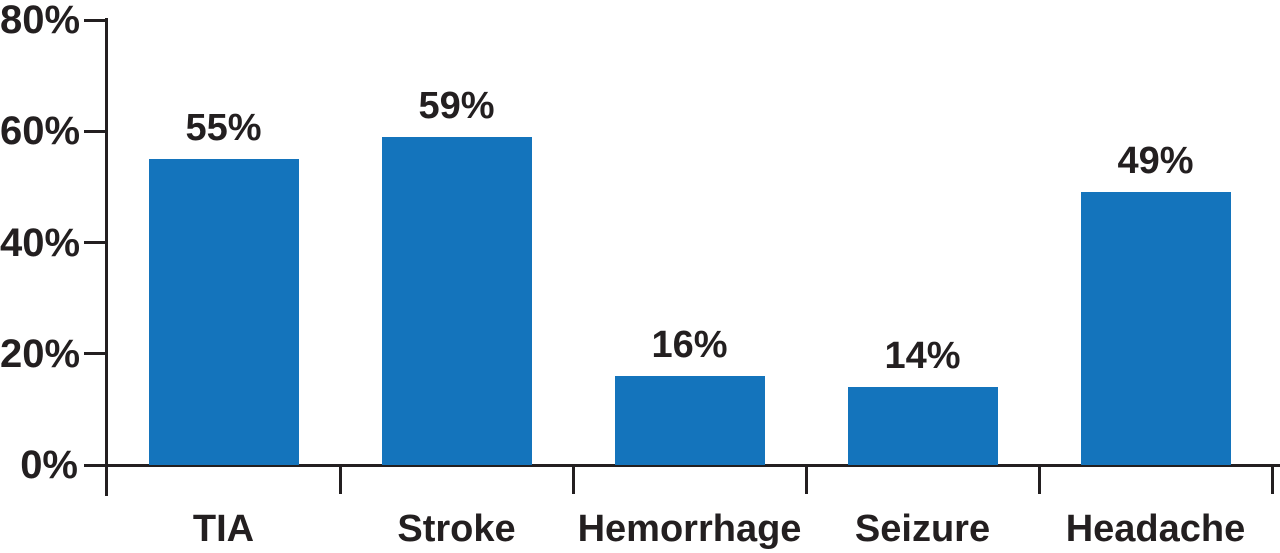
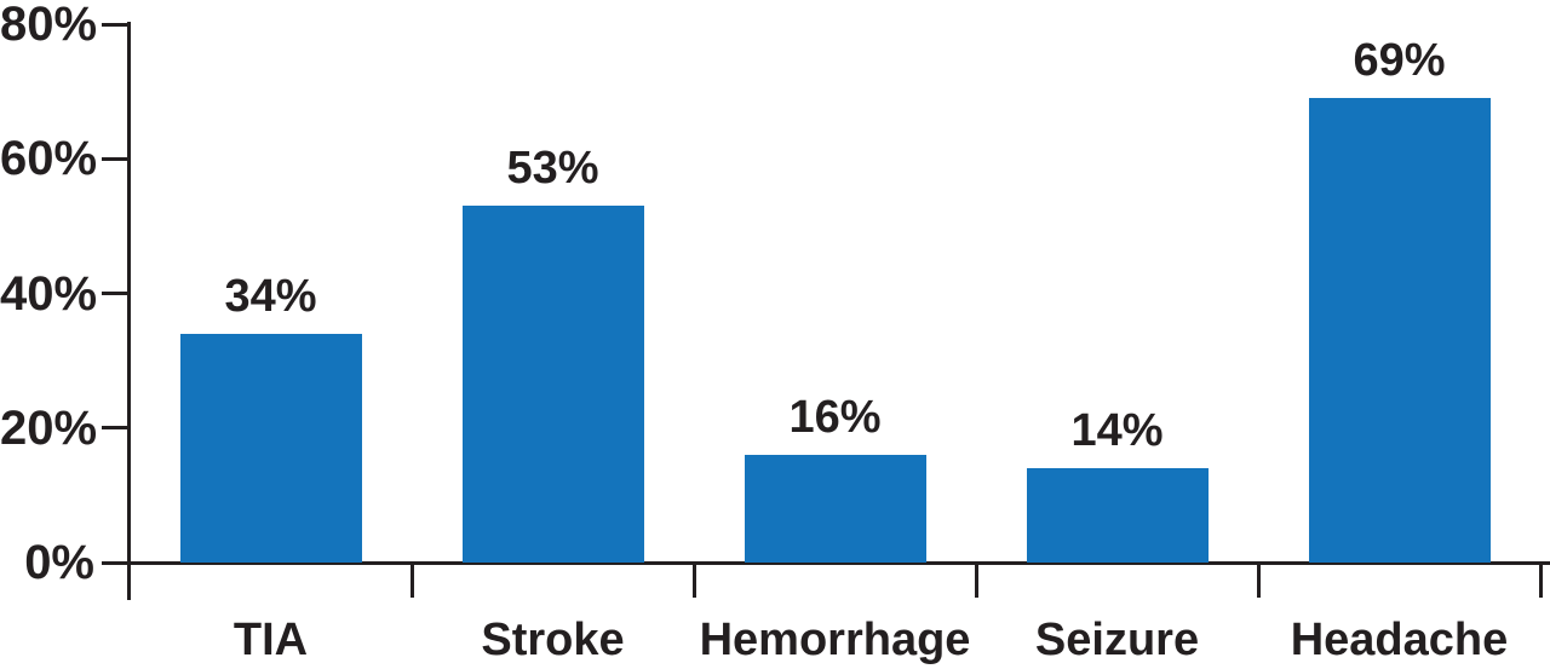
TIA: 55% -> 34%
Stroke: 59% -> 53%
Headache: 49% -> 69%
